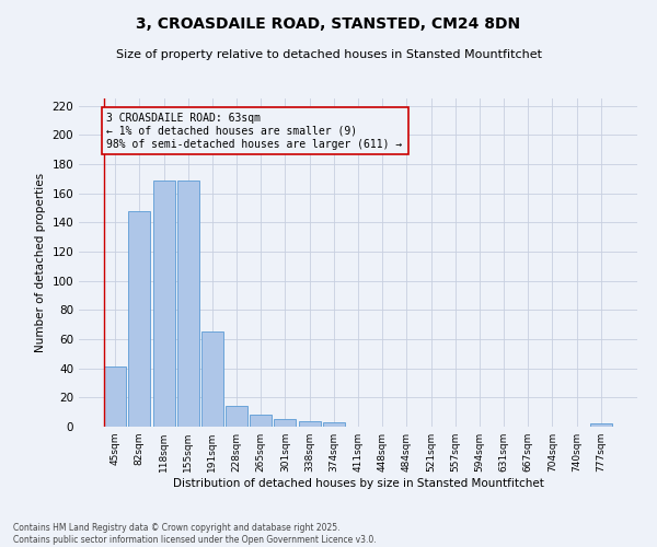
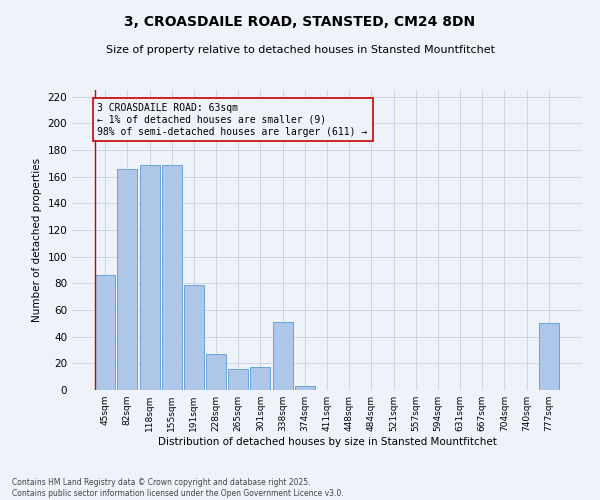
45sqm: 41 -> 86
82sqm: 148 -> 166
191sqm: 65 -> 79
228sqm: 14 -> 27
265sqm: 8 -> 16
301sqm: 5 -> 17
338sqm: 4 -> 51
777sqm: 2 -> 50
